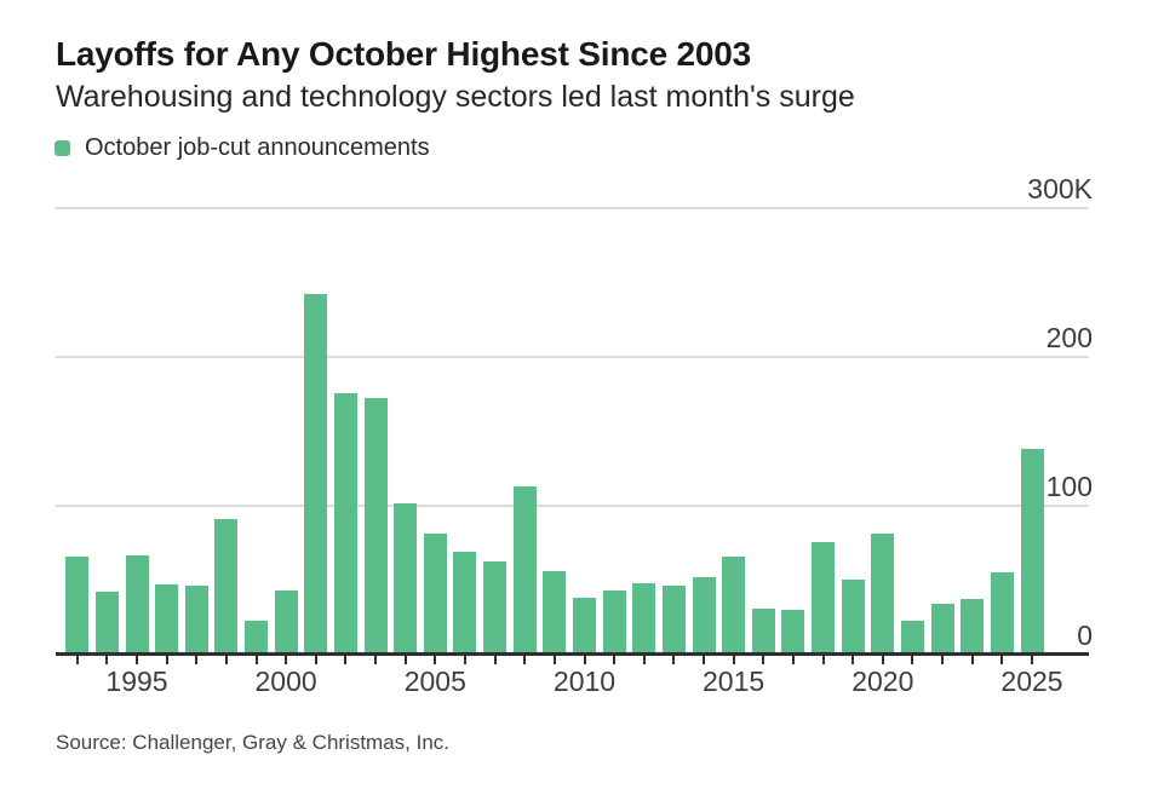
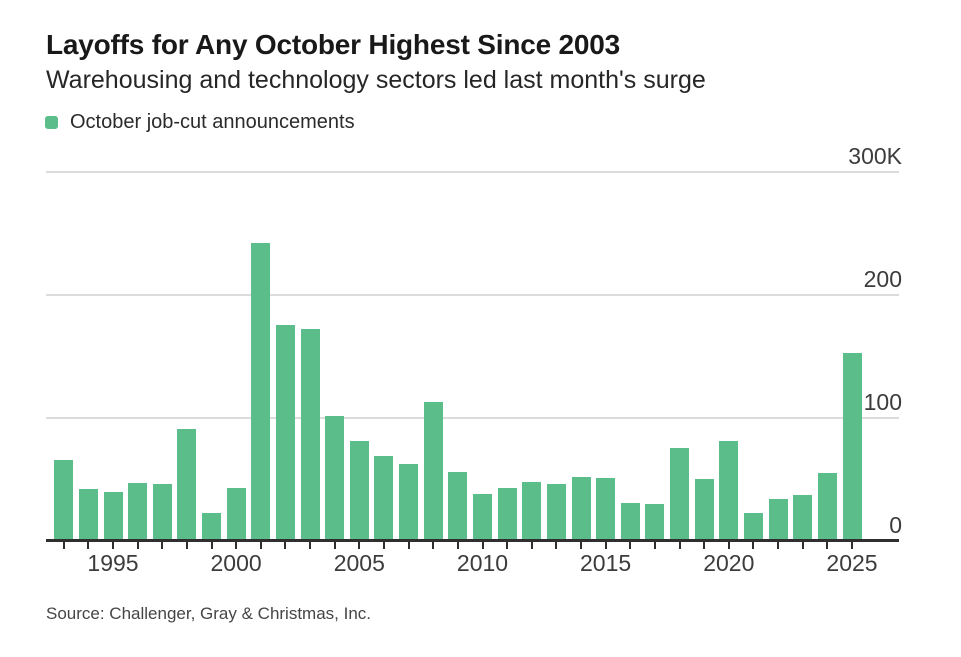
1995: 67K -> 40K
2015: 66K -> 51K
2025: 138K -> 153K
